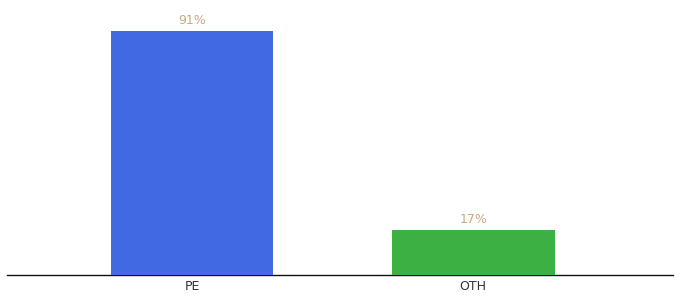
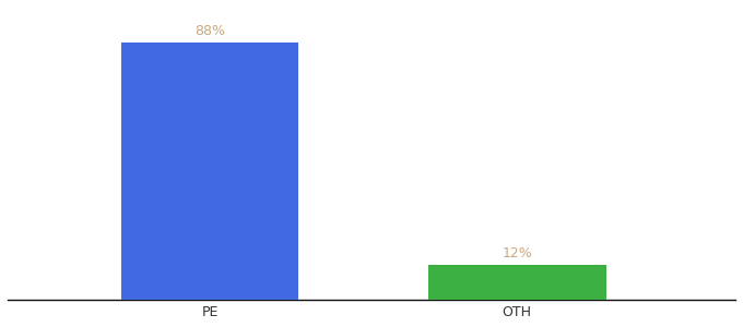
PE: 91% -> 88%
OTH: 17% -> 12%
